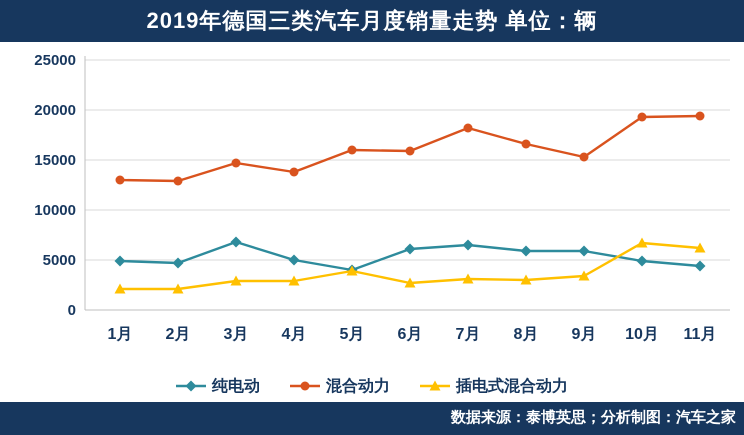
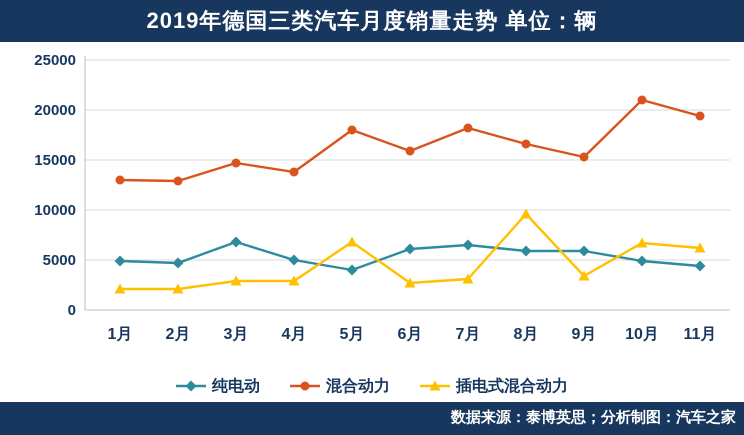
混合动力/5月: 16000 -> 18000
插电式混合动力/5月: 3900 -> 6800
插电式混合动力/8月: 3000 -> 9600
混合动力/10月: 19300 -> 21000
